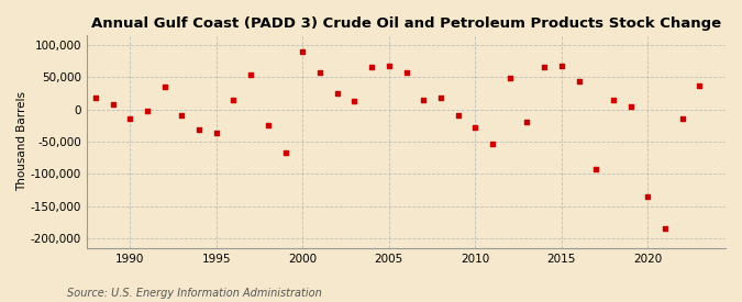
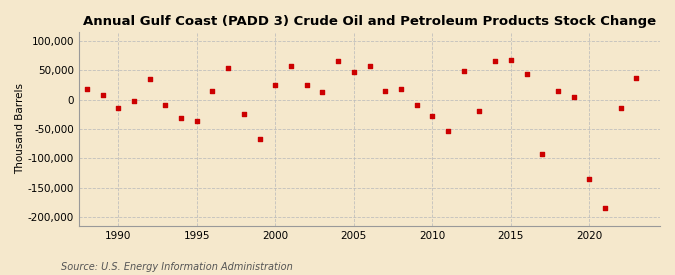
2000: 90,000 -> 25,000
2005: 68,000 -> 47,000
